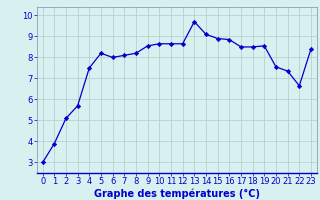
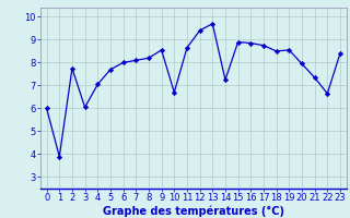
0: 3.00 -> 6.00
2: 5.10 -> 7.75
3: 5.70 -> 6.05
4: 7.50 -> 7.05
5: 8.20 -> 7.70
10: 8.65 -> 6.70
12: 8.65 -> 9.40
14: 9.10 -> 7.25
17: 8.50 -> 8.75
20: 7.55 -> 7.95
